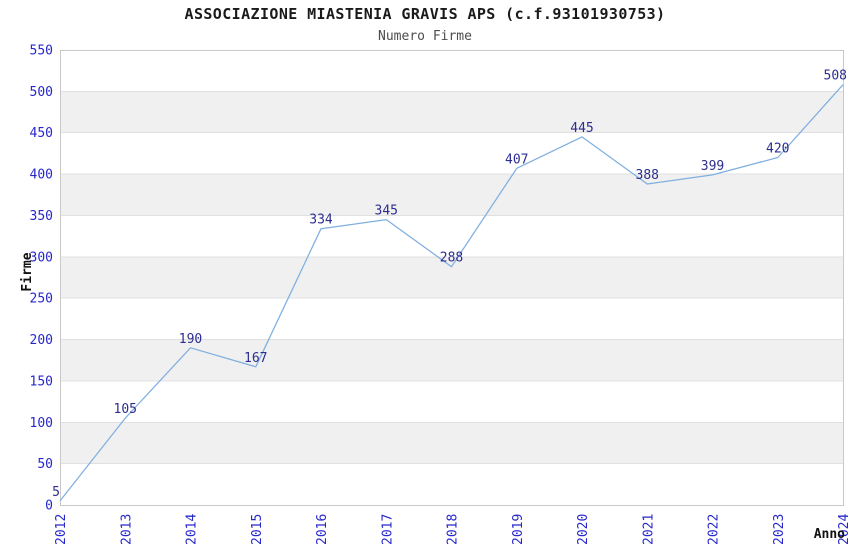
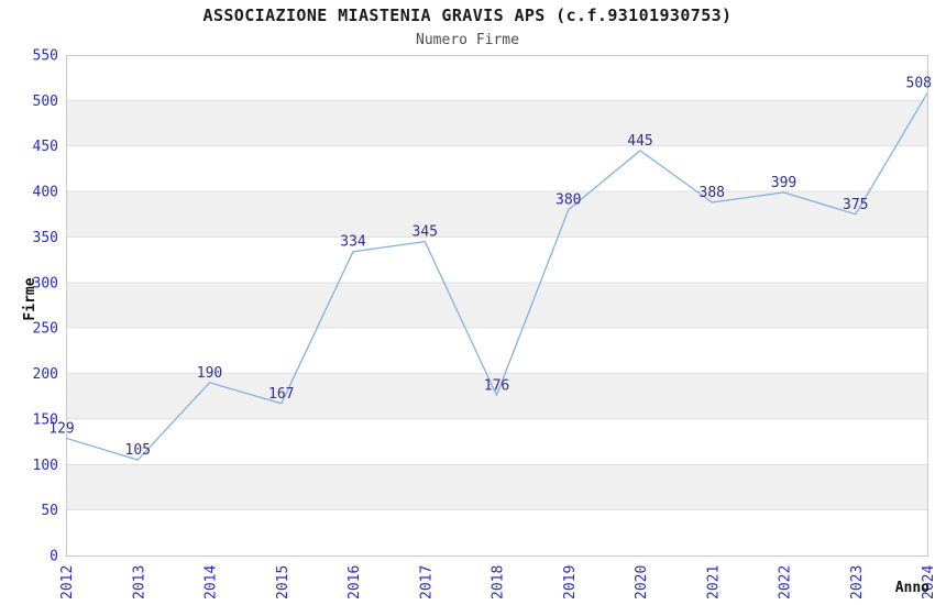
2012: 5 -> 129
2018: 288 -> 176
2019: 407 -> 380
2023: 420 -> 375
